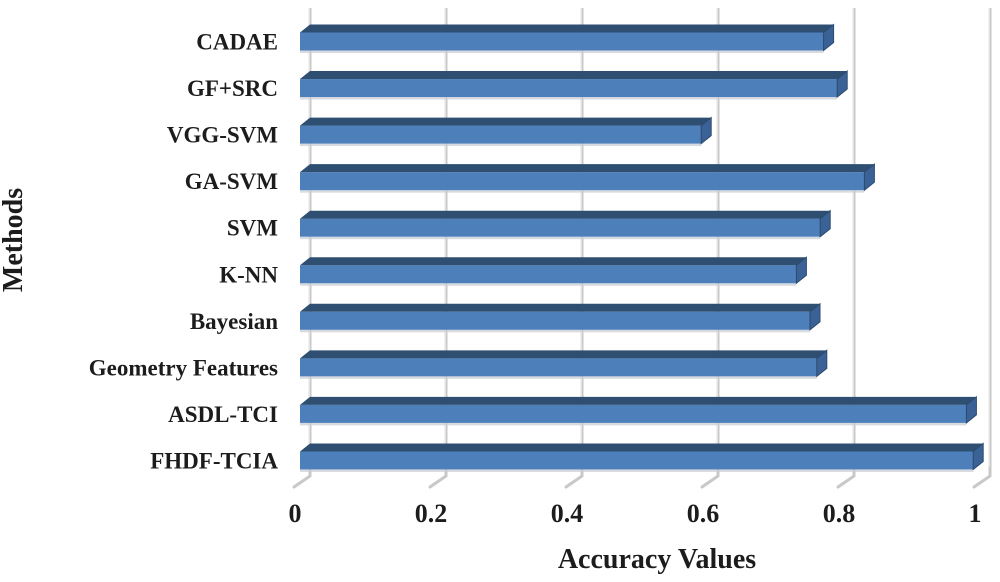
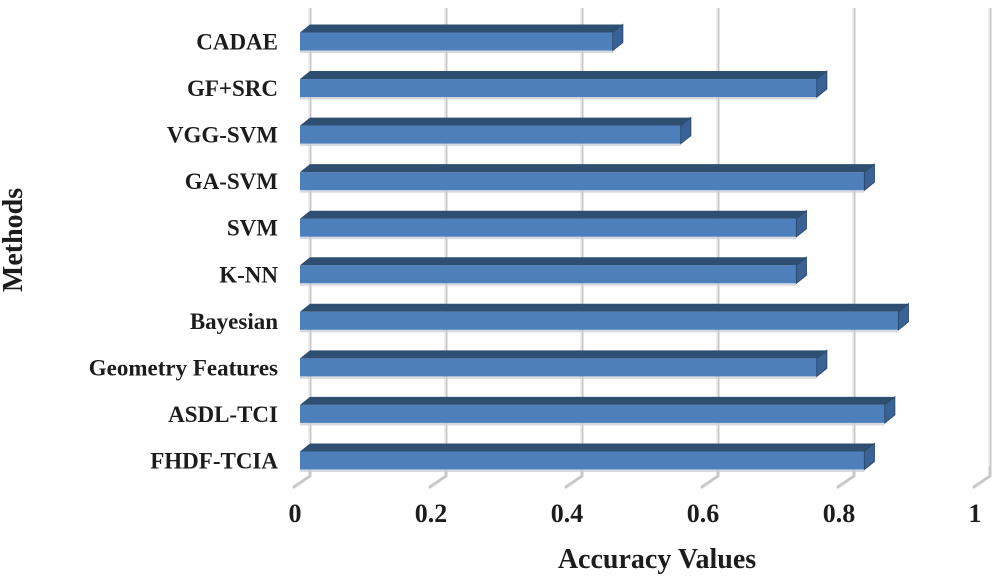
CADAE: 0.77 -> 0.46
GF+SRC: 0.79 -> 0.76
VGG-SVM: 0.59 -> 0.56
SVM: 0.77 -> 0.73
Bayesian: 0.75 -> 0.88
ASDL-TCI: 0.98 -> 0.86
FHDF-TCIA: 0.99 -> 0.83
